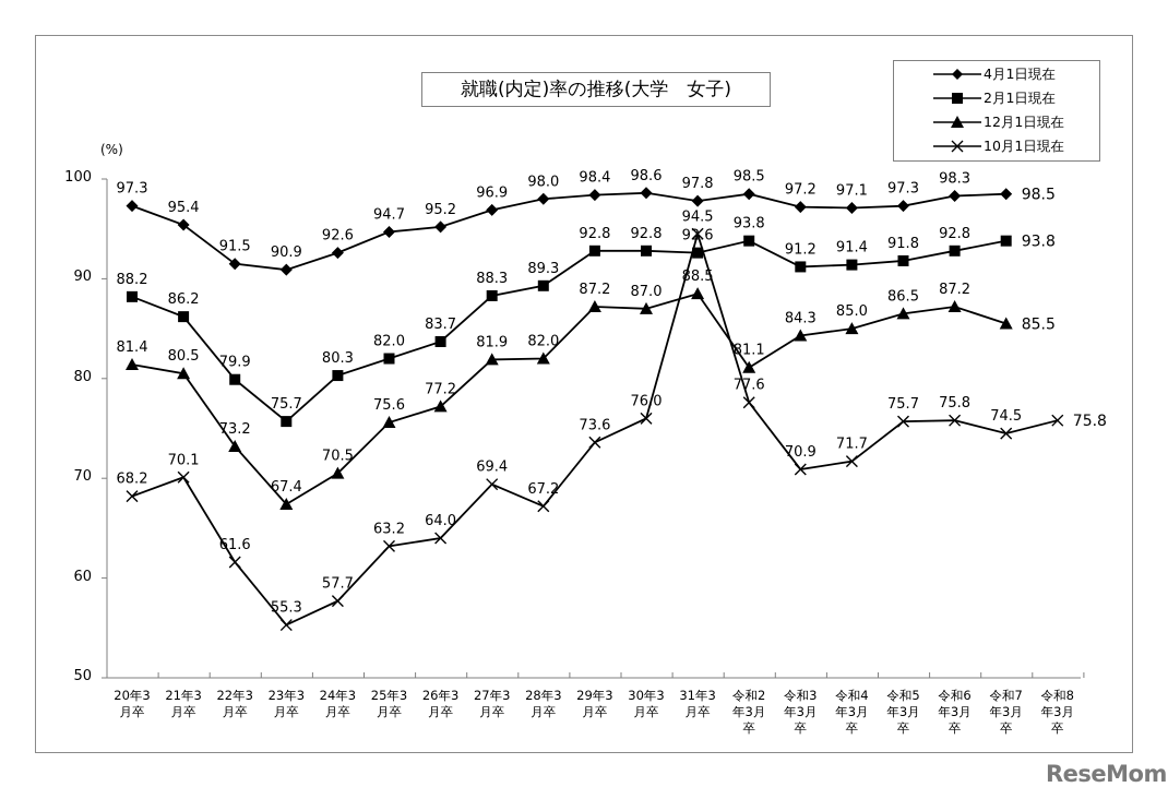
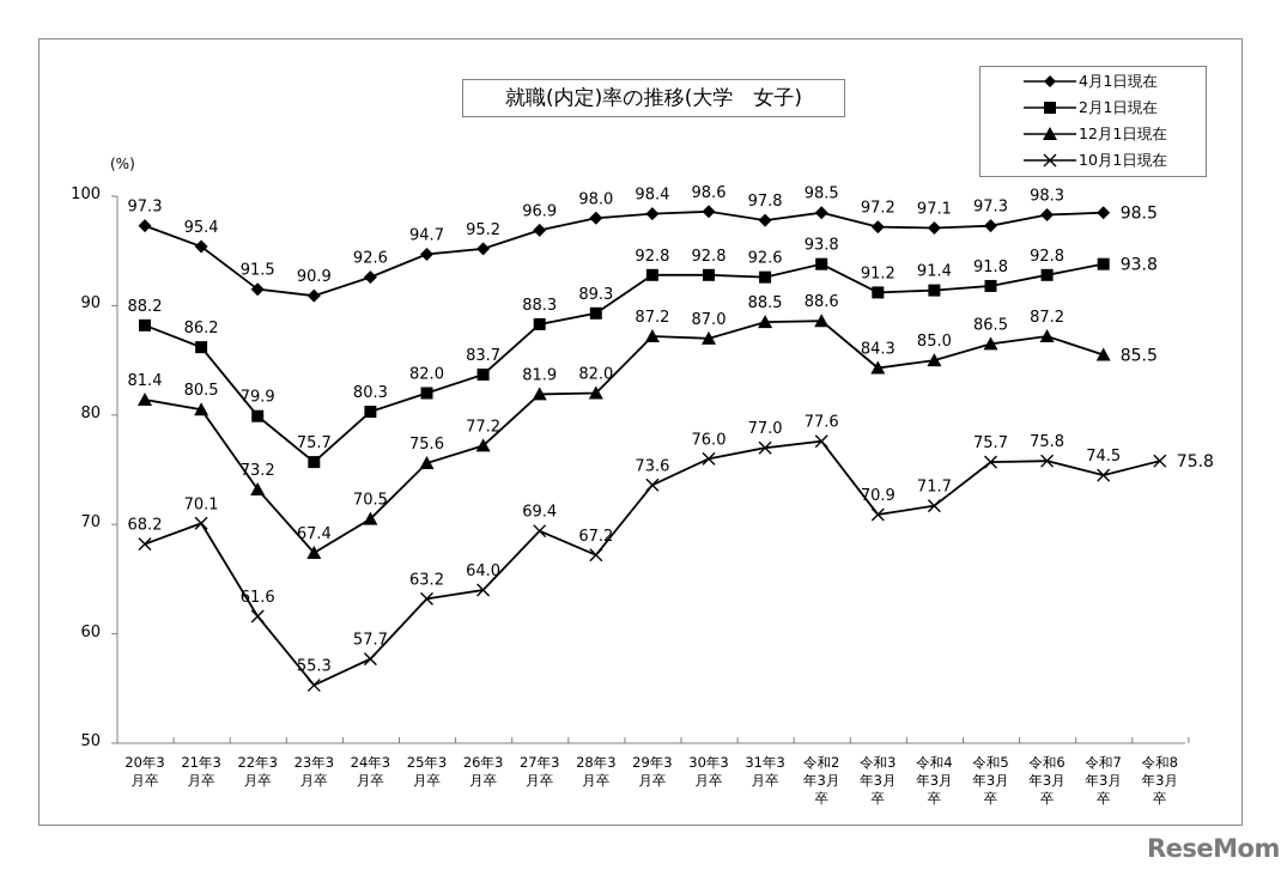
10月1日現在/31年3月卒: 94.5 -> 77.0
12月1日現在/令和2年3月卒: 81.1 -> 88.6
